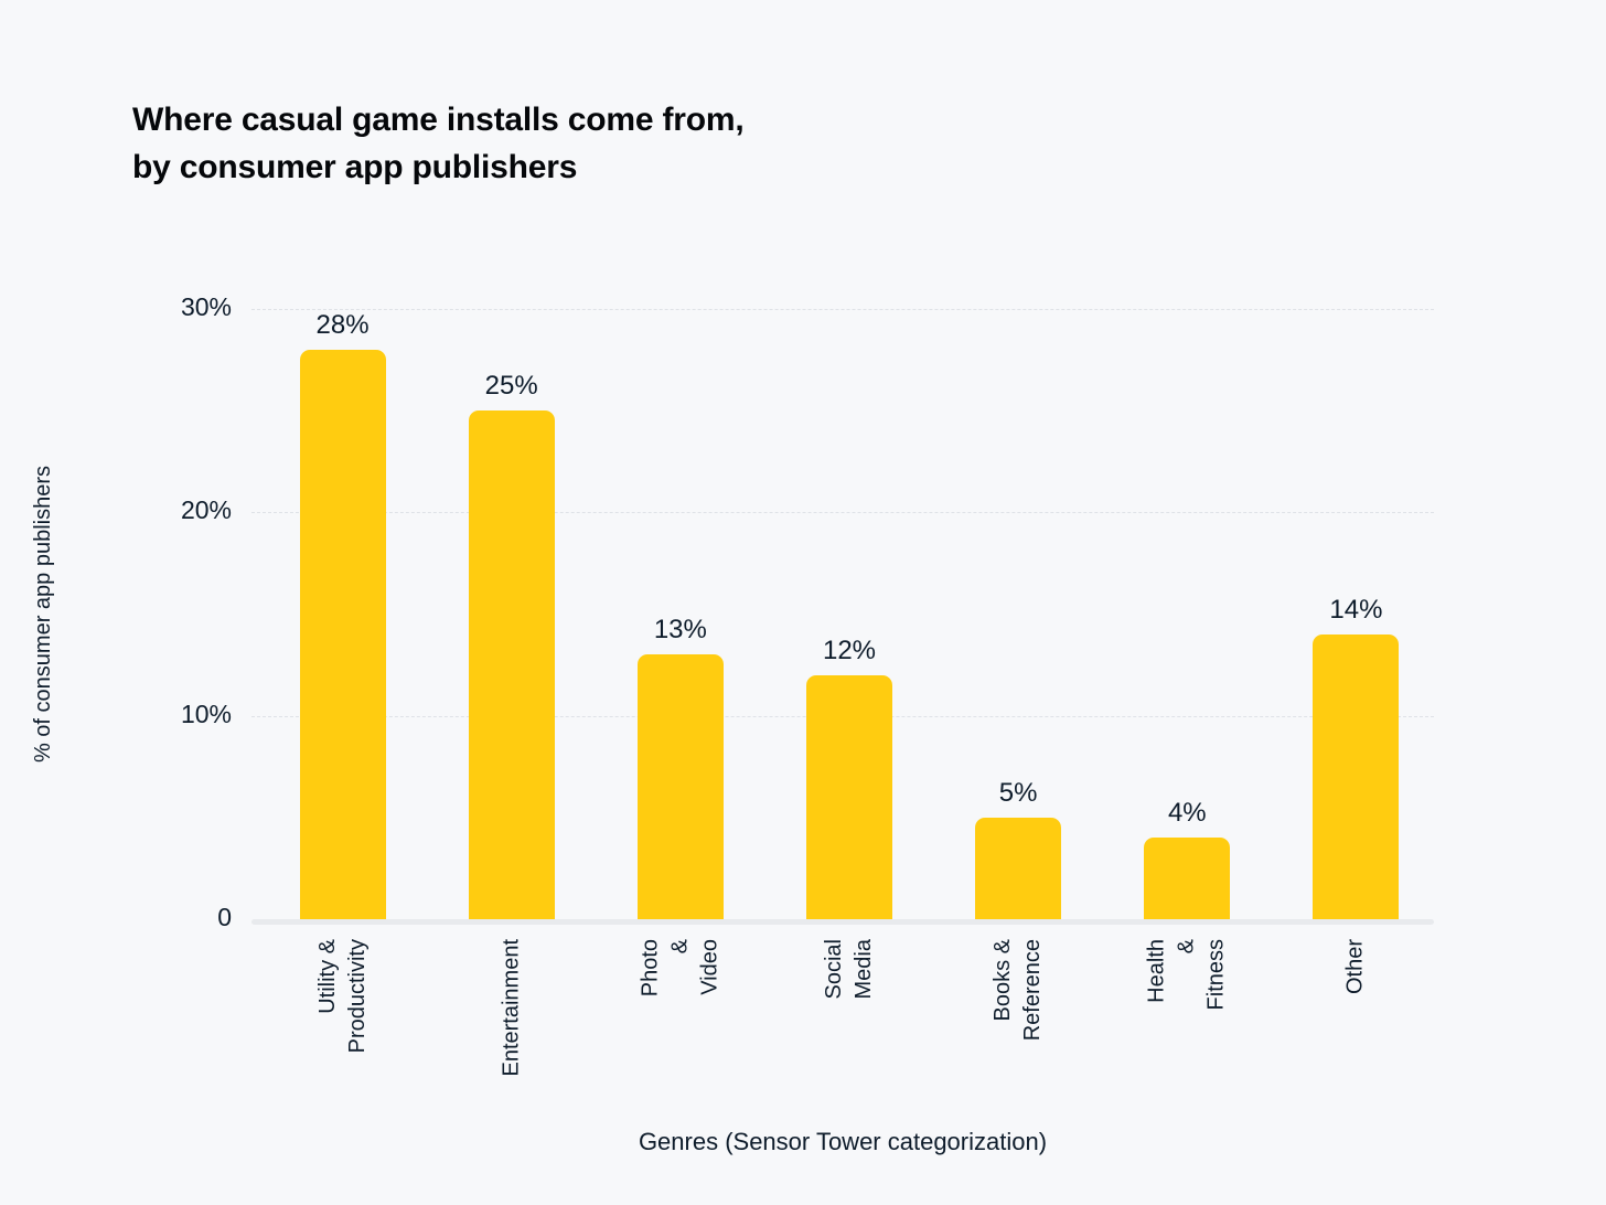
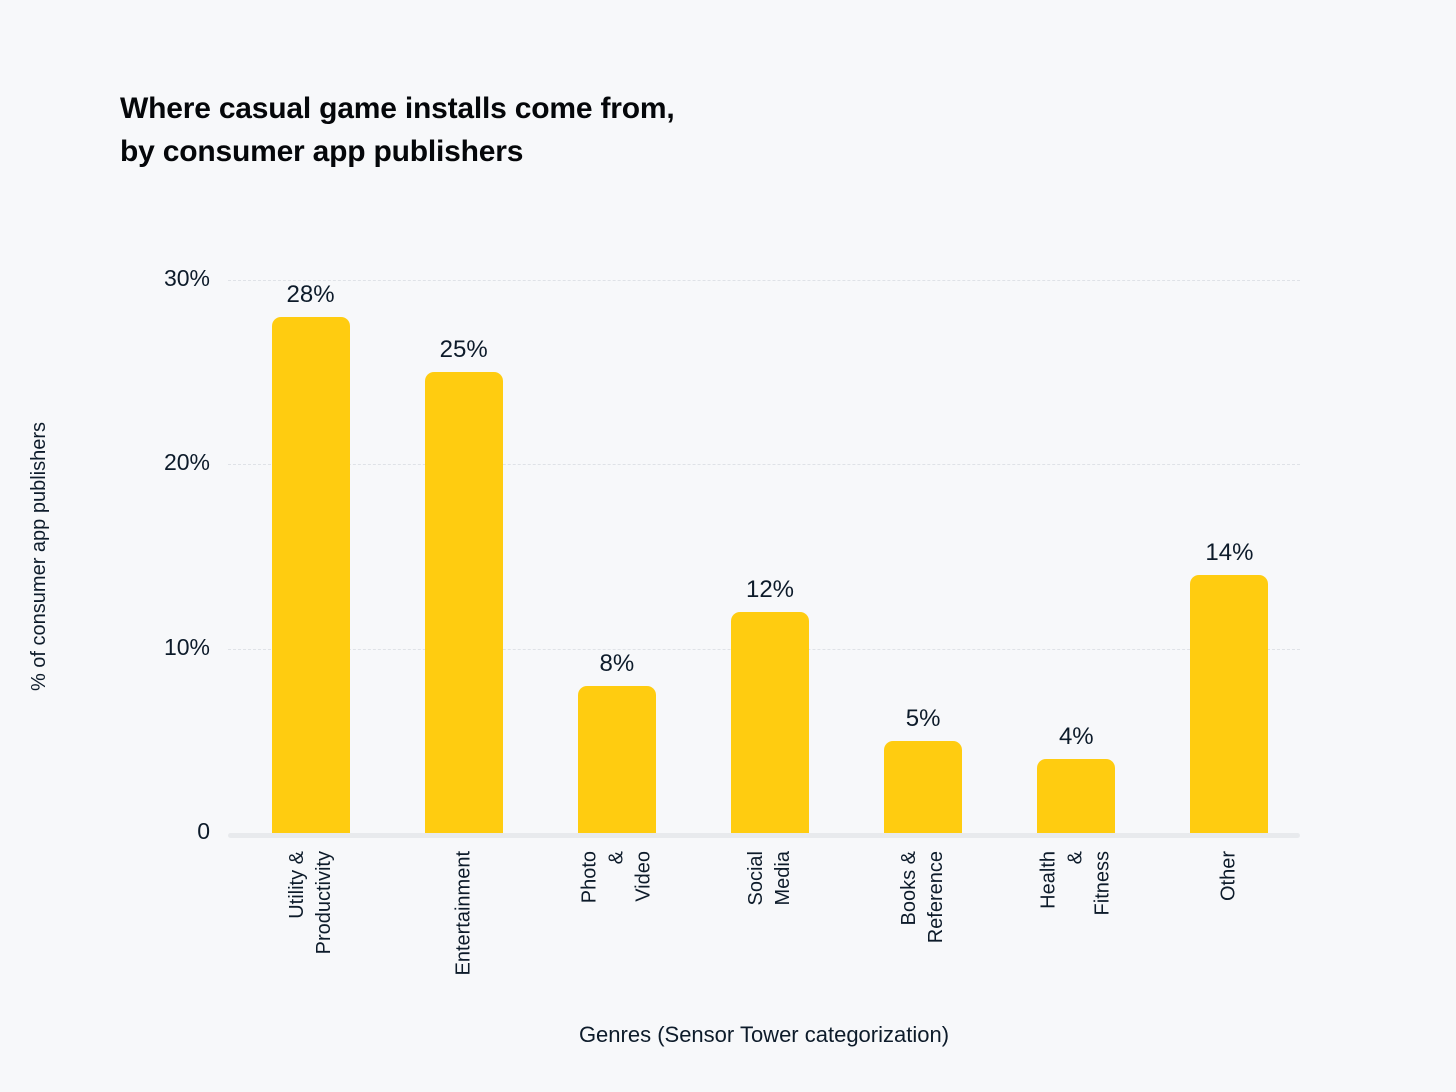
Photo & Video: 13% -> 8%
